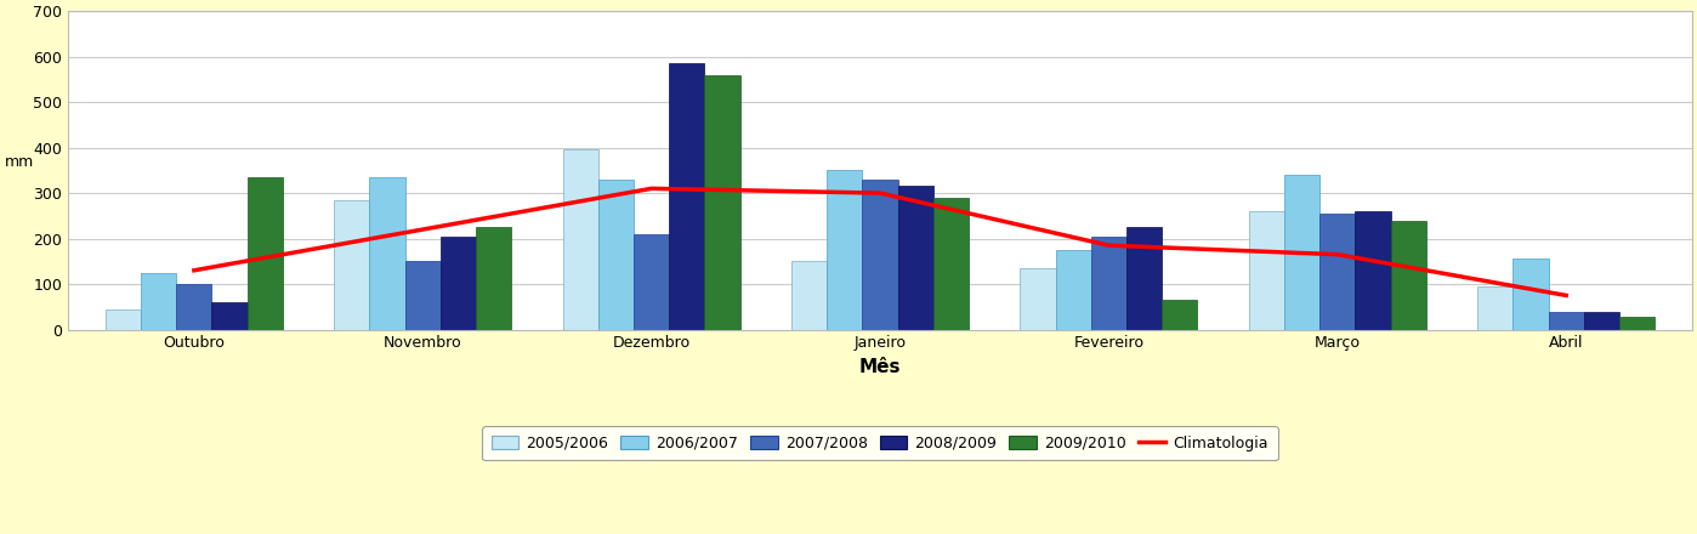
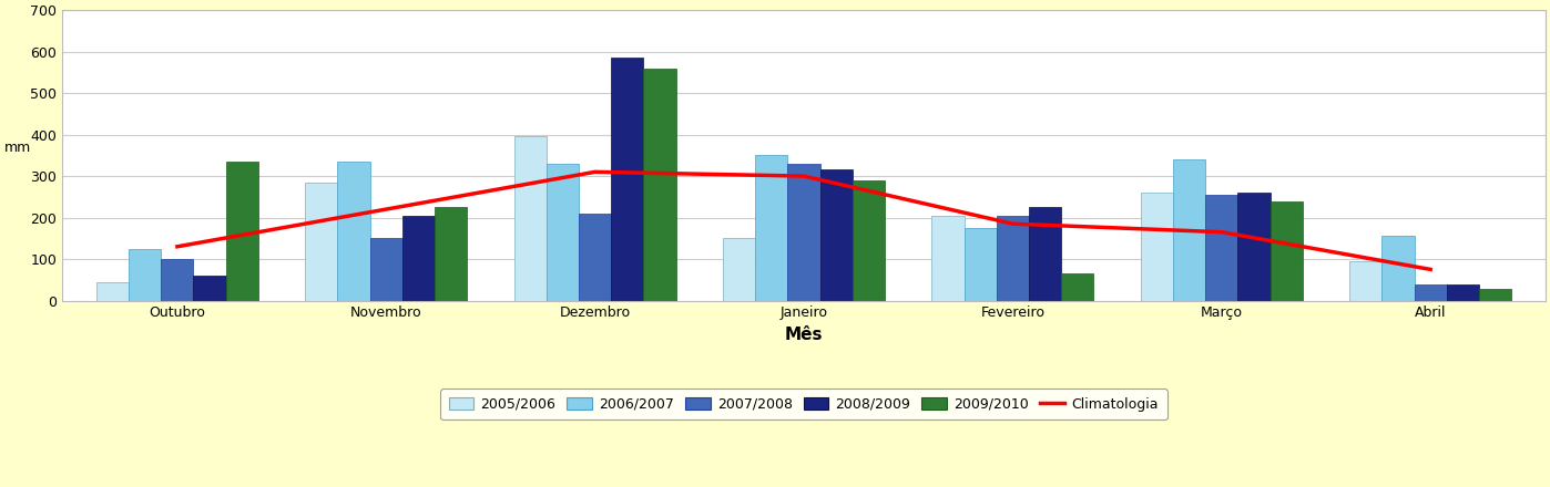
2005/2006/Fevereiro: 135 -> 205
